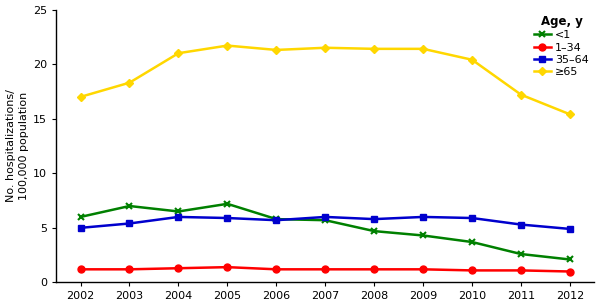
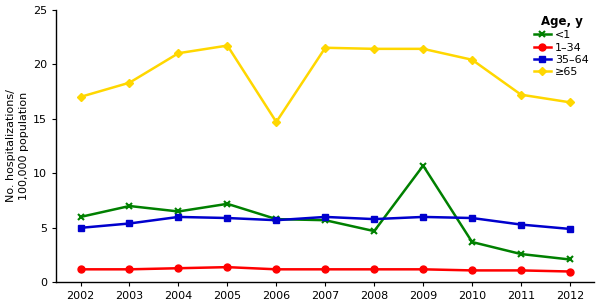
≥65/2006: 21.3 -> 14.7
<1/2009: 4.3 -> 10.7
≥65/2012: 15.4 -> 16.5
